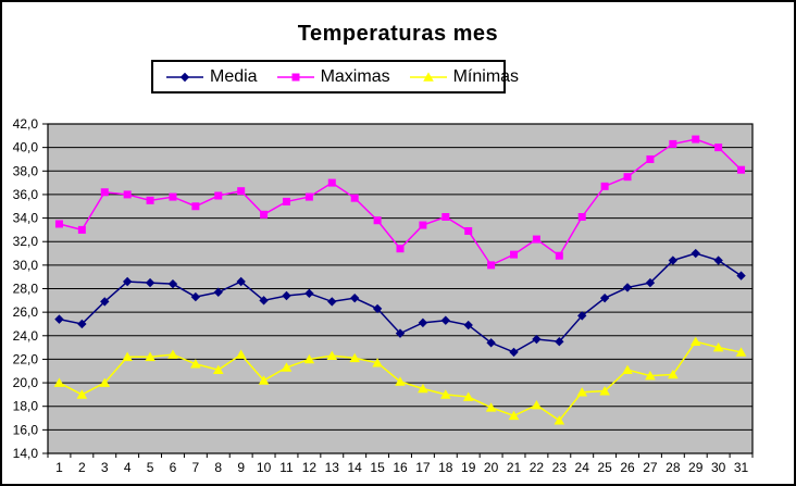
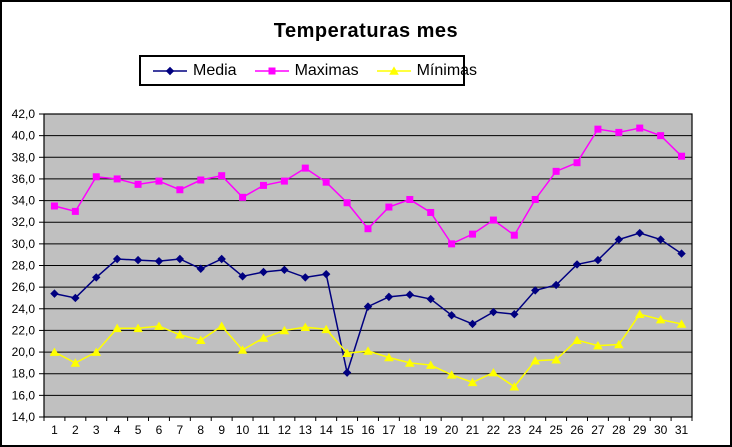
Media/7: 27,3 -> 28,6
Media/15: 26,3 -> 18,1
Mínimas/15: 21,7 -> 19,9
Media/25: 27,2 -> 26,2
Maximas/27: 39,0 -> 40,6
